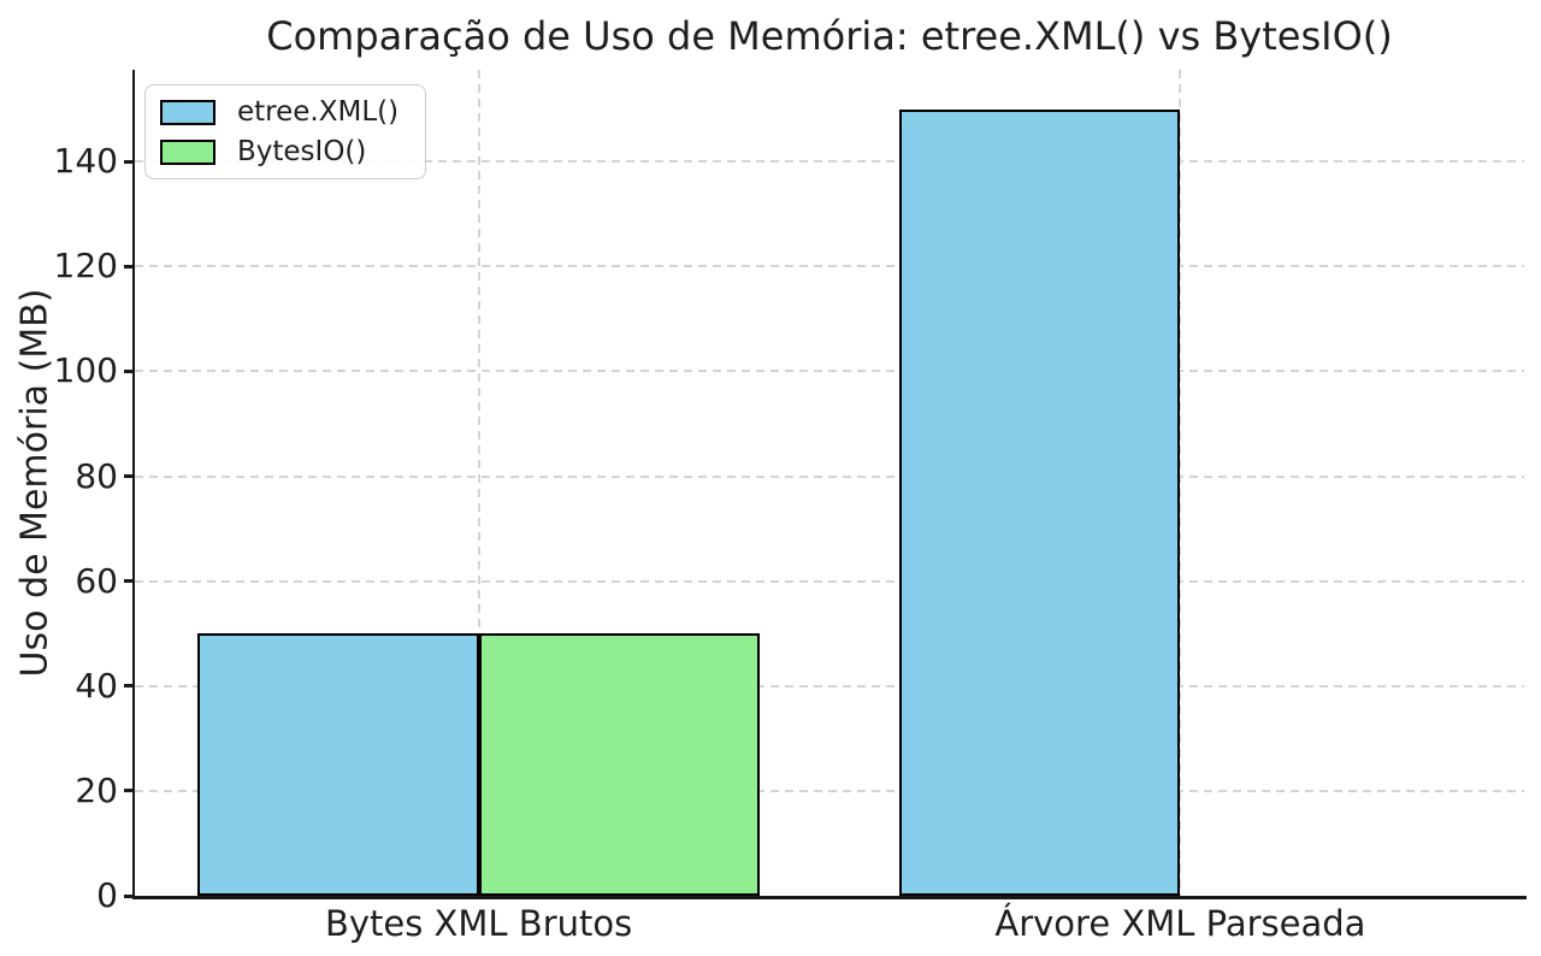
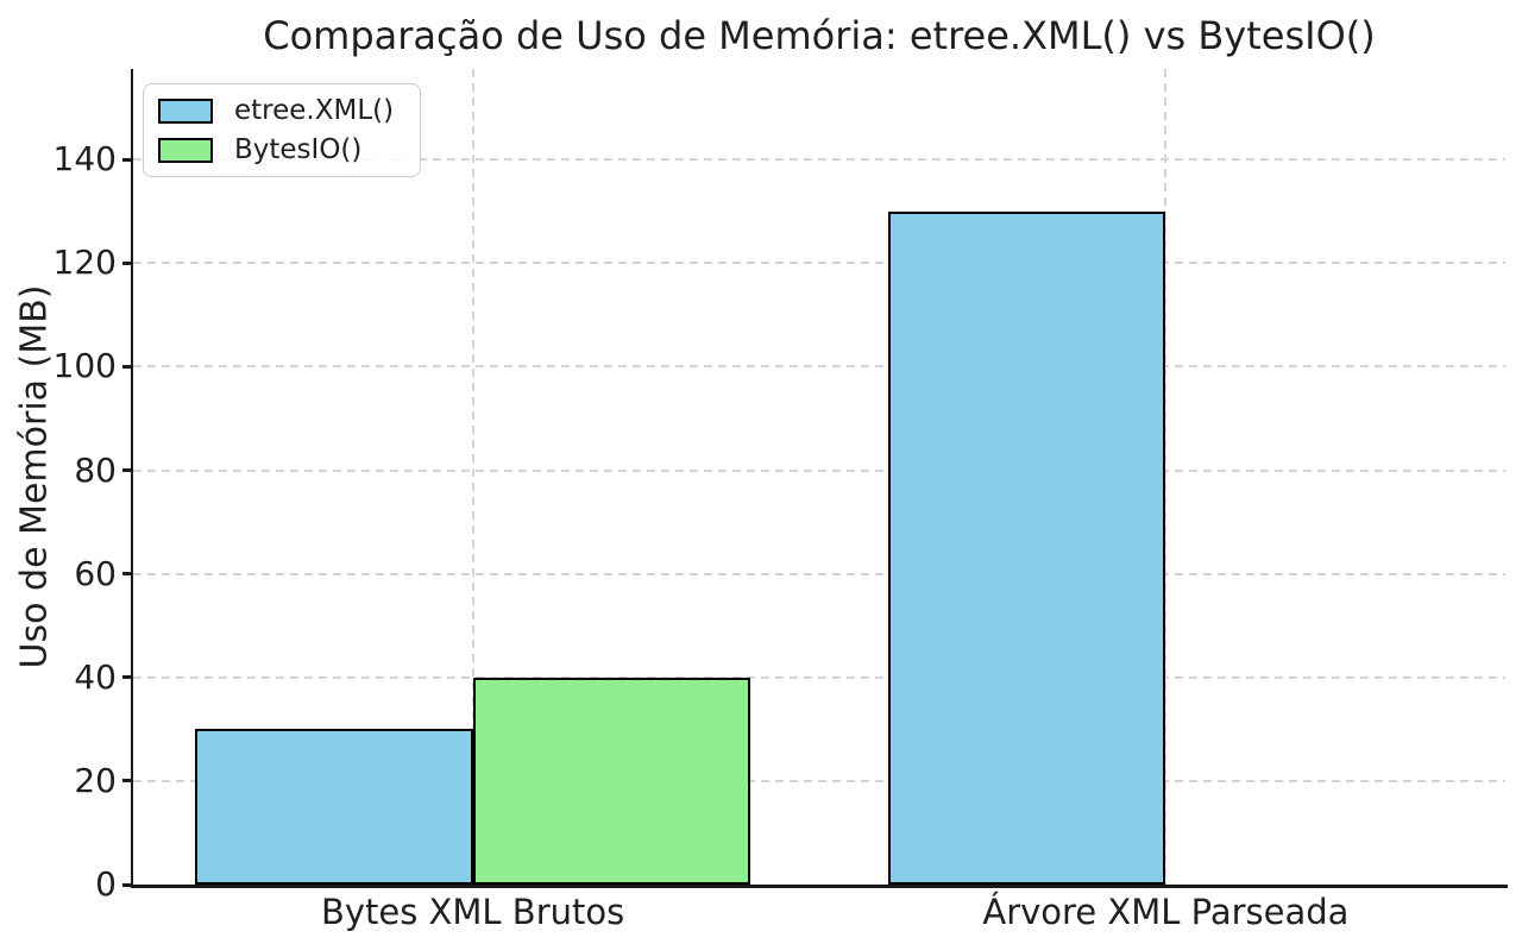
etree.XML()/Bytes XML Brutos: 50 -> 30
BytesIO()/Bytes XML Brutos: 50 -> 40
etree.XML()/Árvore XML Parseada: 150 -> 130
